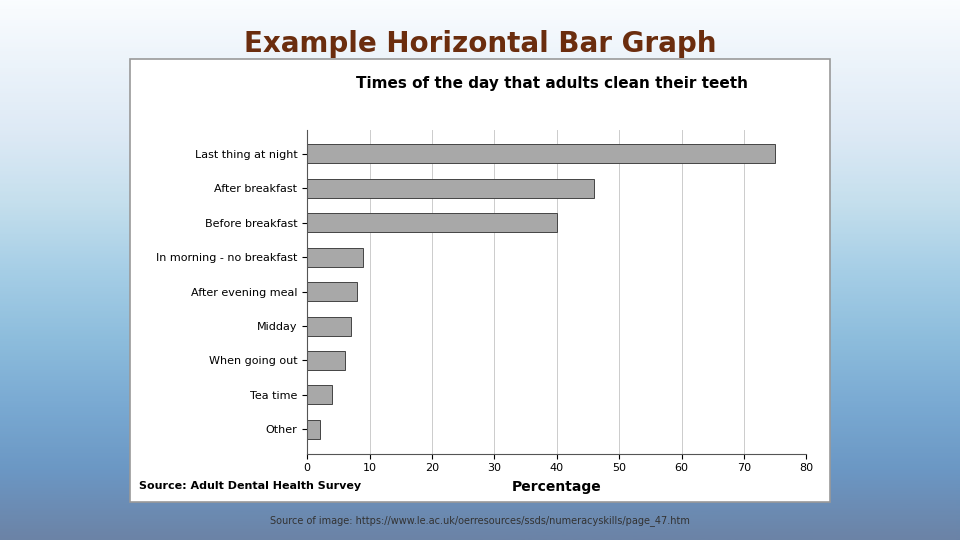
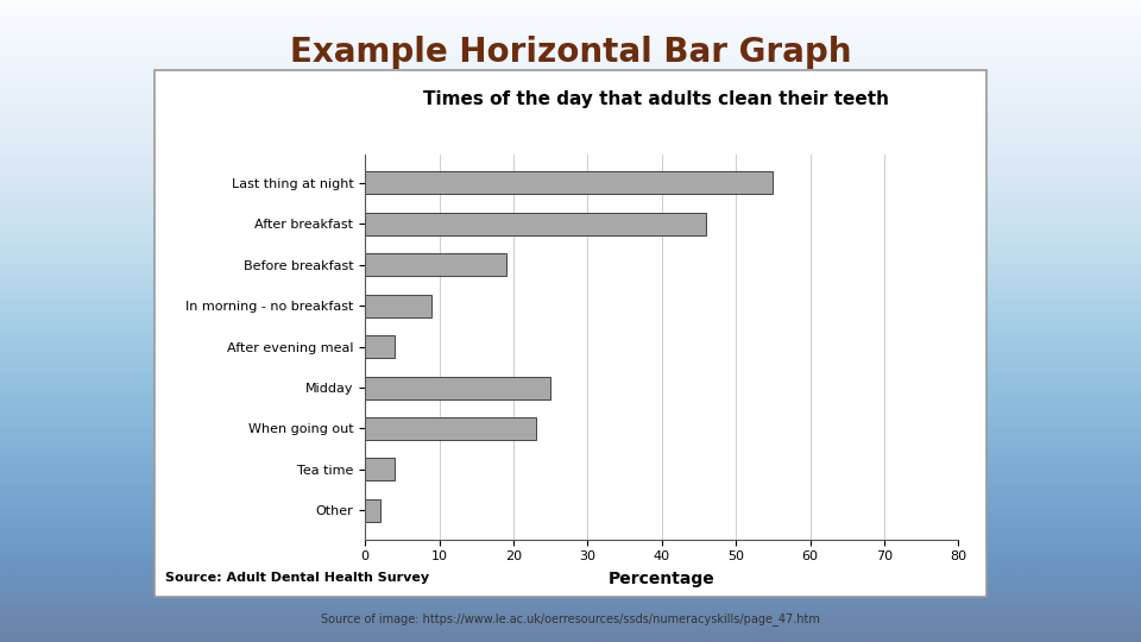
Last thing at night: 75 -> 55
Before breakfast: 40 -> 19
After evening meal: 8 -> 4
Midday: 7 -> 25
When going out: 6 -> 23
